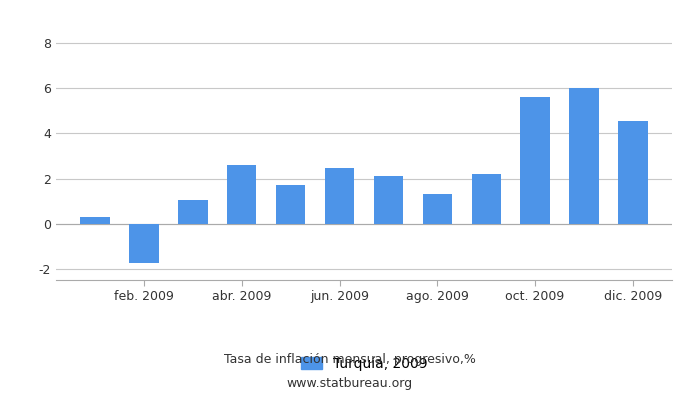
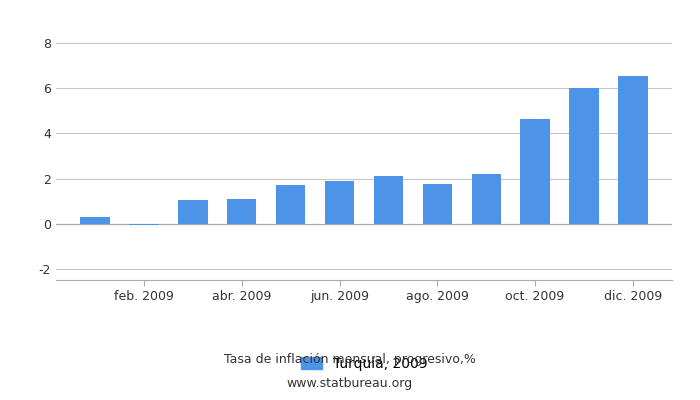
feb. 2009: -1.75 -> -0.05
abr. 2009: 2.60 -> 1.08
jun. 2009: 2.45 -> 1.87
ago. 2009: 1.30 -> 1.76
oct. 2009: 5.60 -> 4.65
dic. 2009: 4.55 -> 6.53
